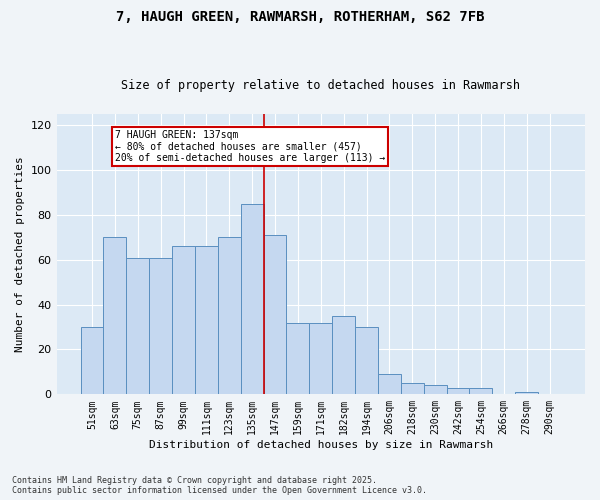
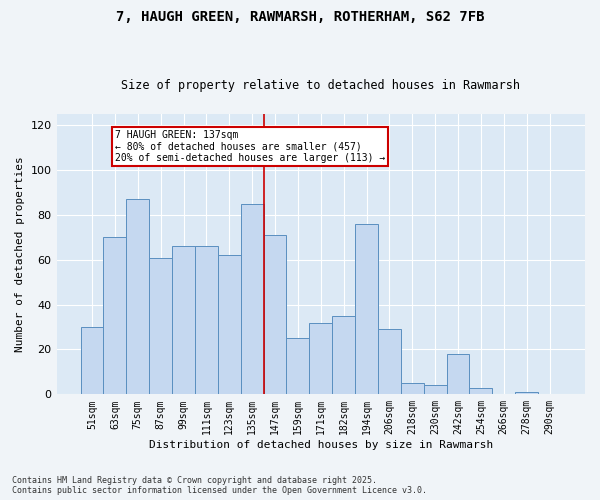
75sqm: 61 -> 87
123sqm: 70 -> 62
159sqm: 32 -> 25
194sqm: 30 -> 76
206sqm: 9 -> 29
242sqm: 3 -> 18
